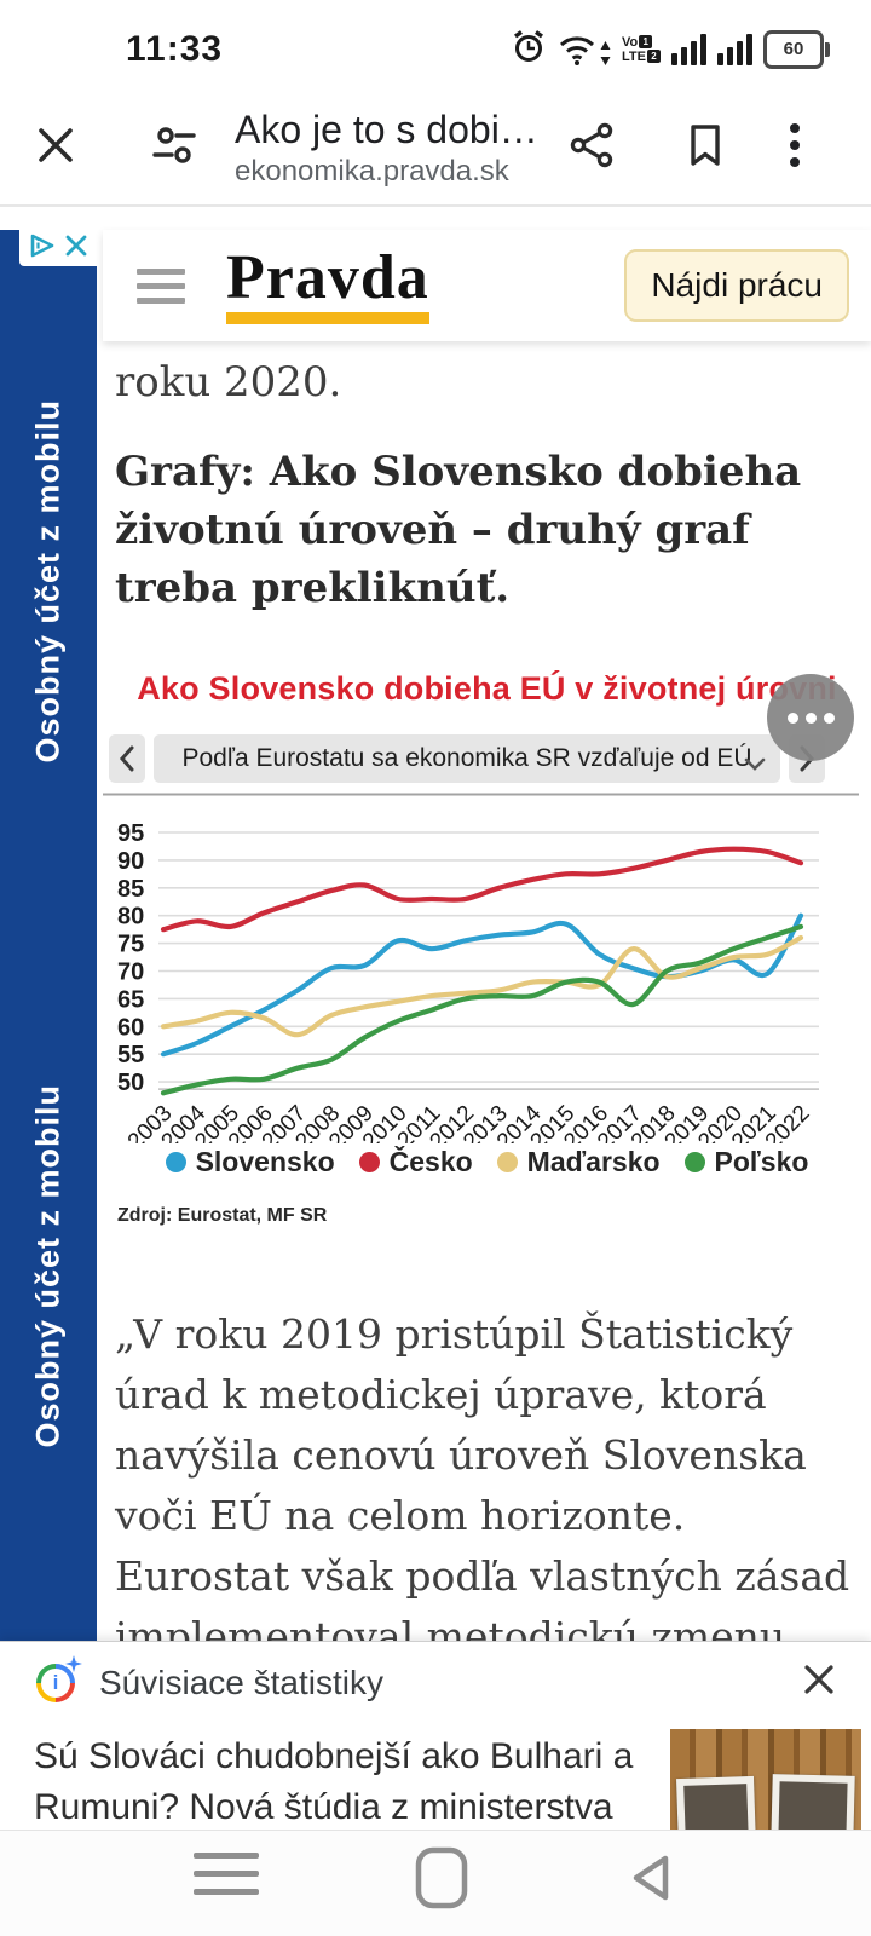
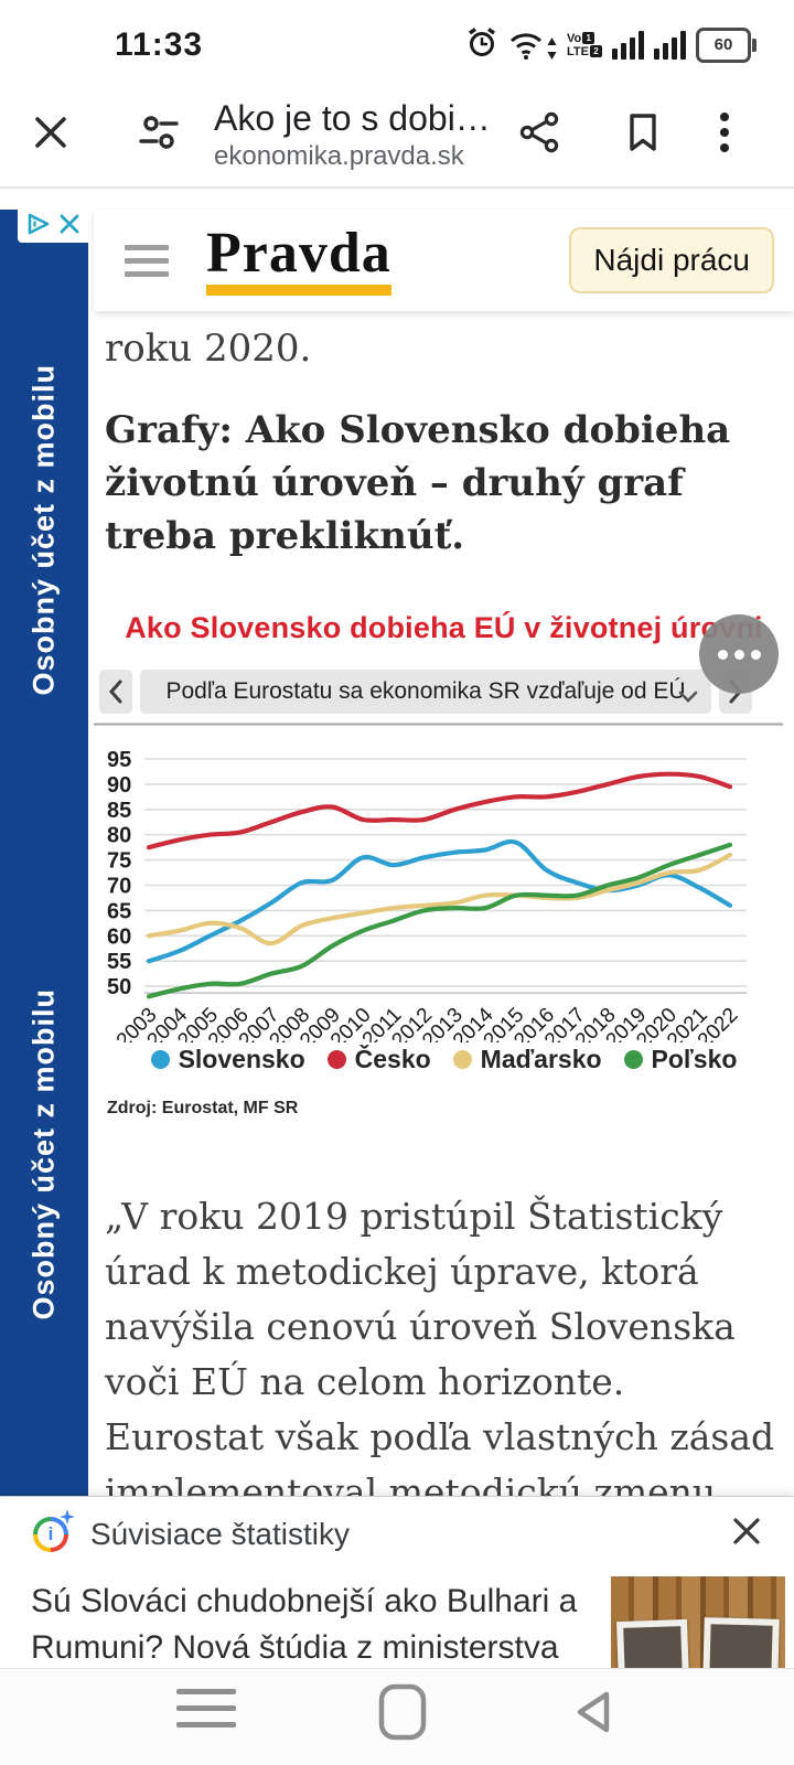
Česko/2005: 78 -> 80
Maďarsko/2017: 74 -> 68
Poľsko/2017: 64 -> 68
Slovensko/2022: 80 -> 66
